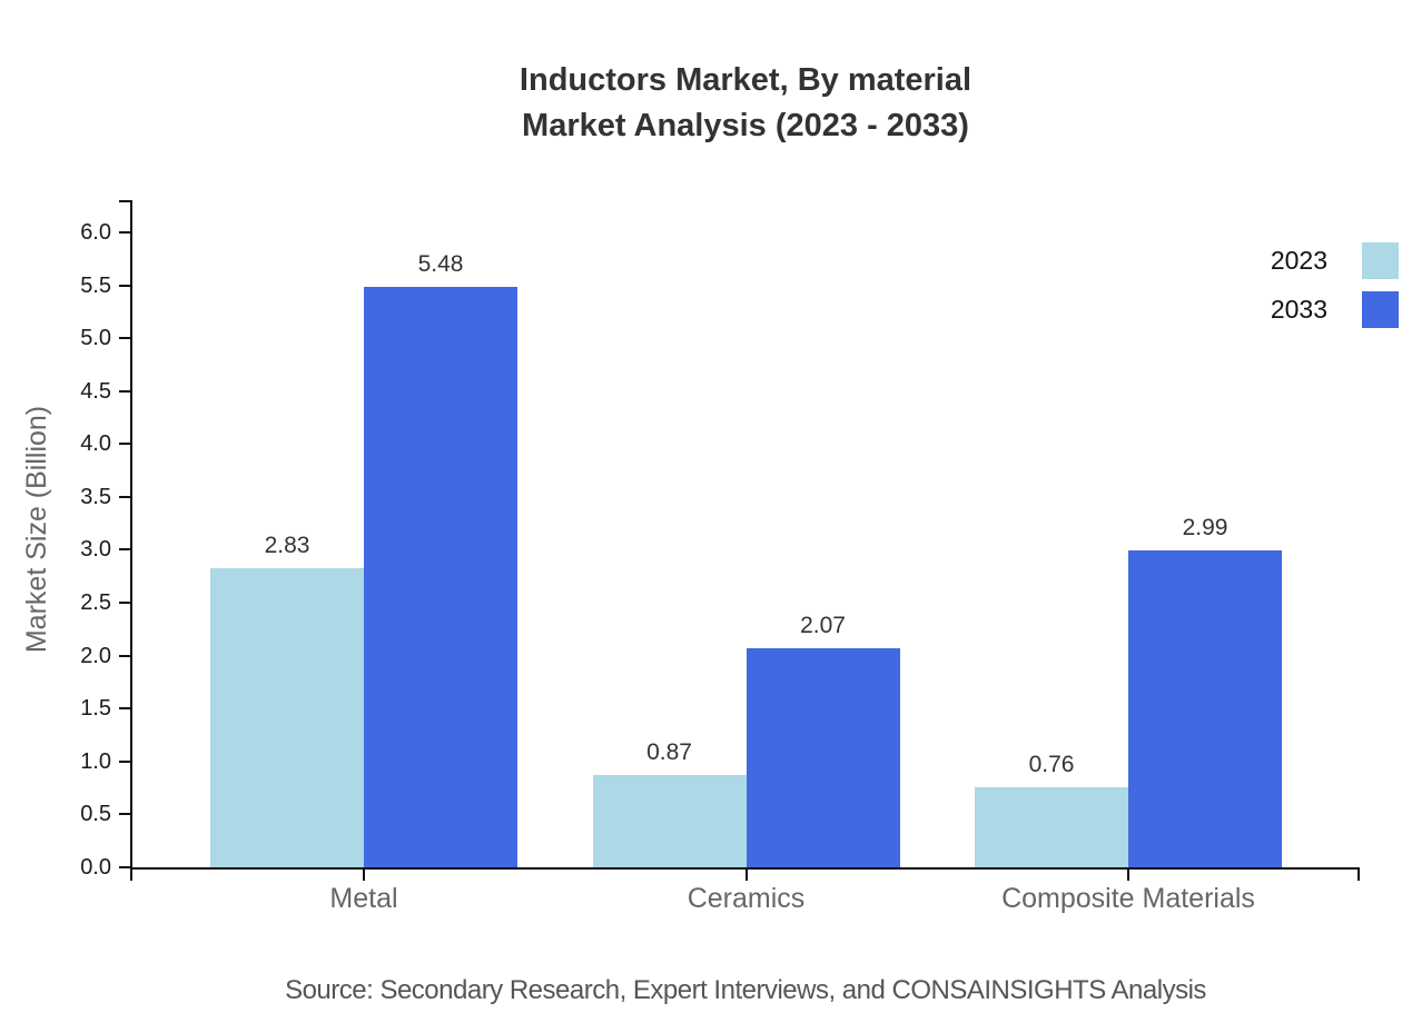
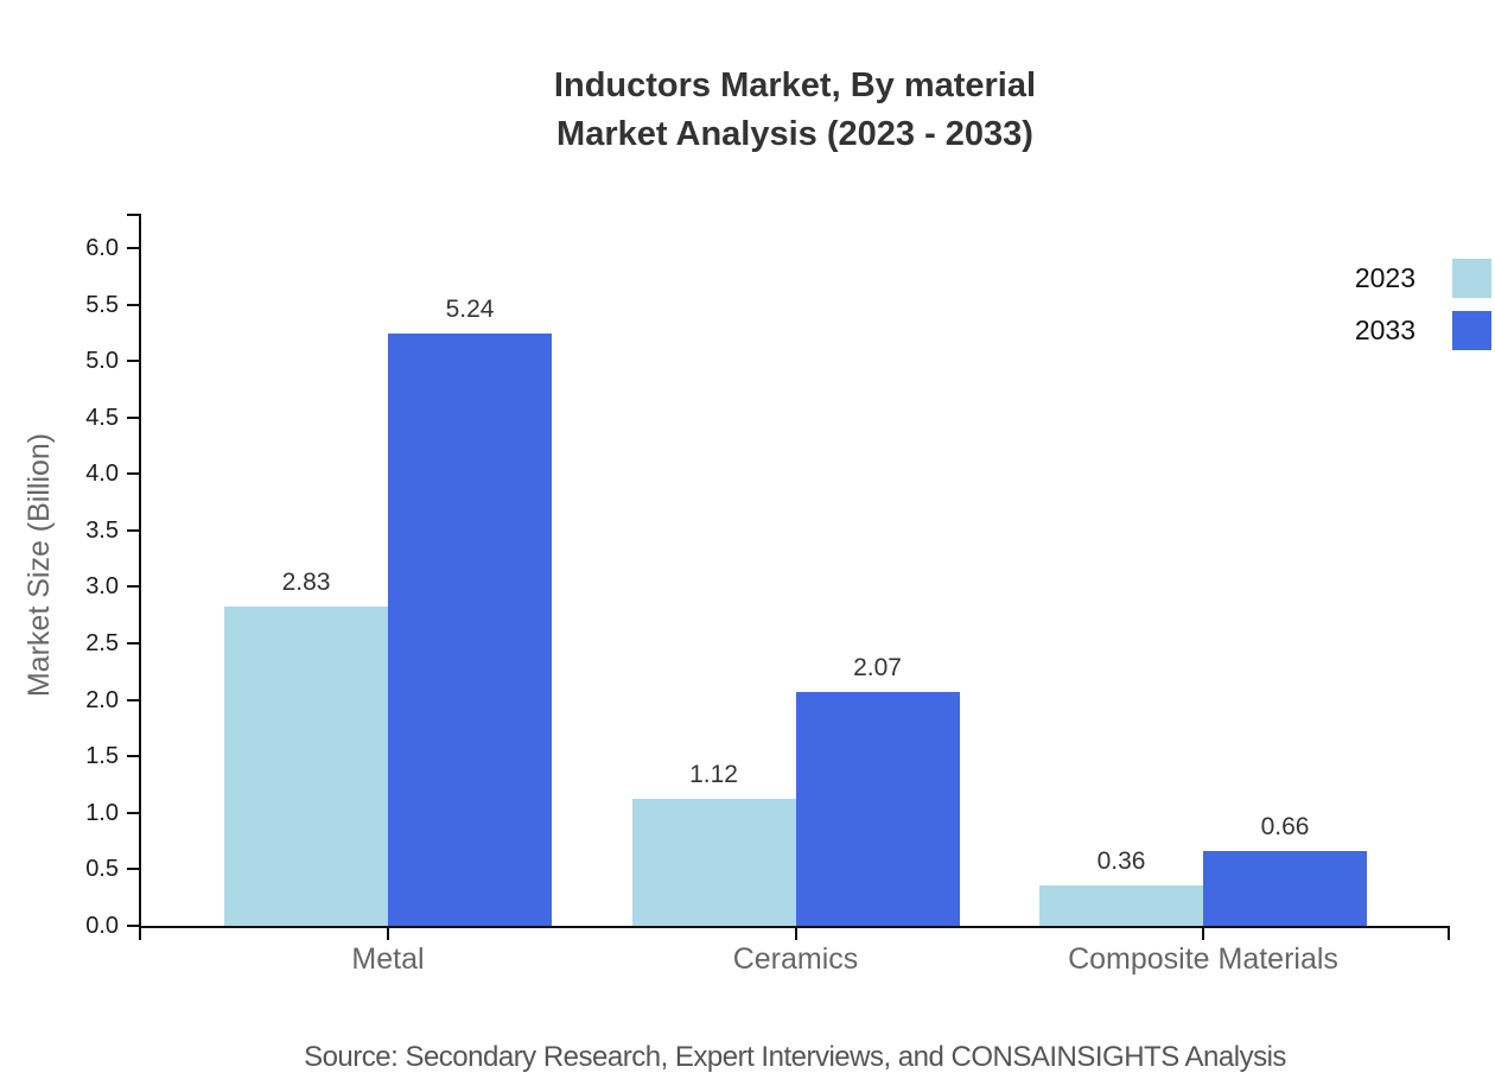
2033/Metal: 5.48 -> 5.24
2023/Ceramics: 0.87 -> 1.12
2023/Composite Materials: 0.76 -> 0.36
2033/Composite Materials: 2.99 -> 0.66
